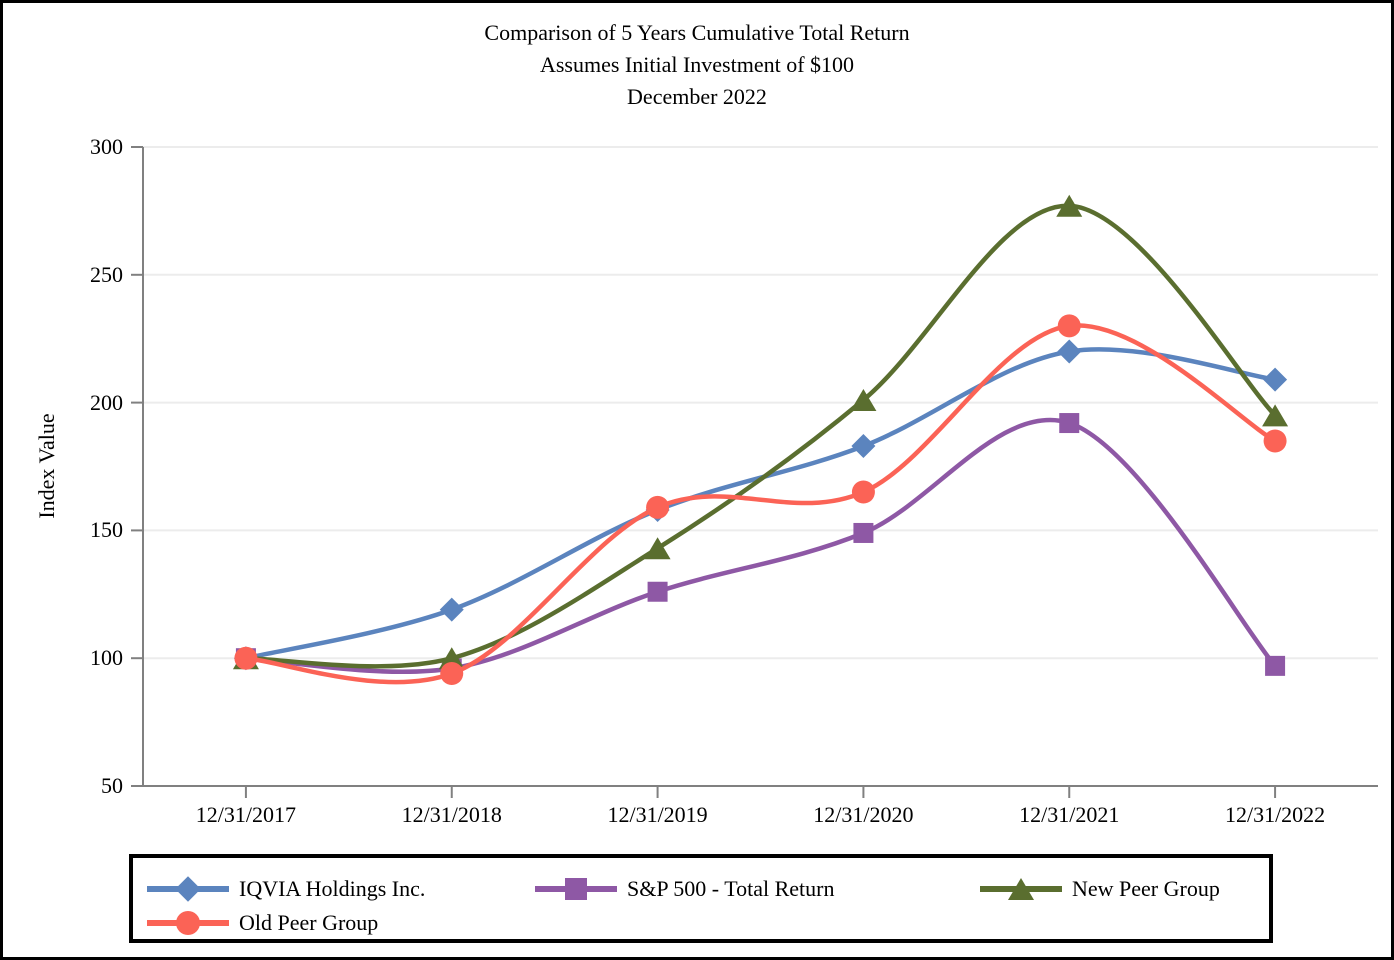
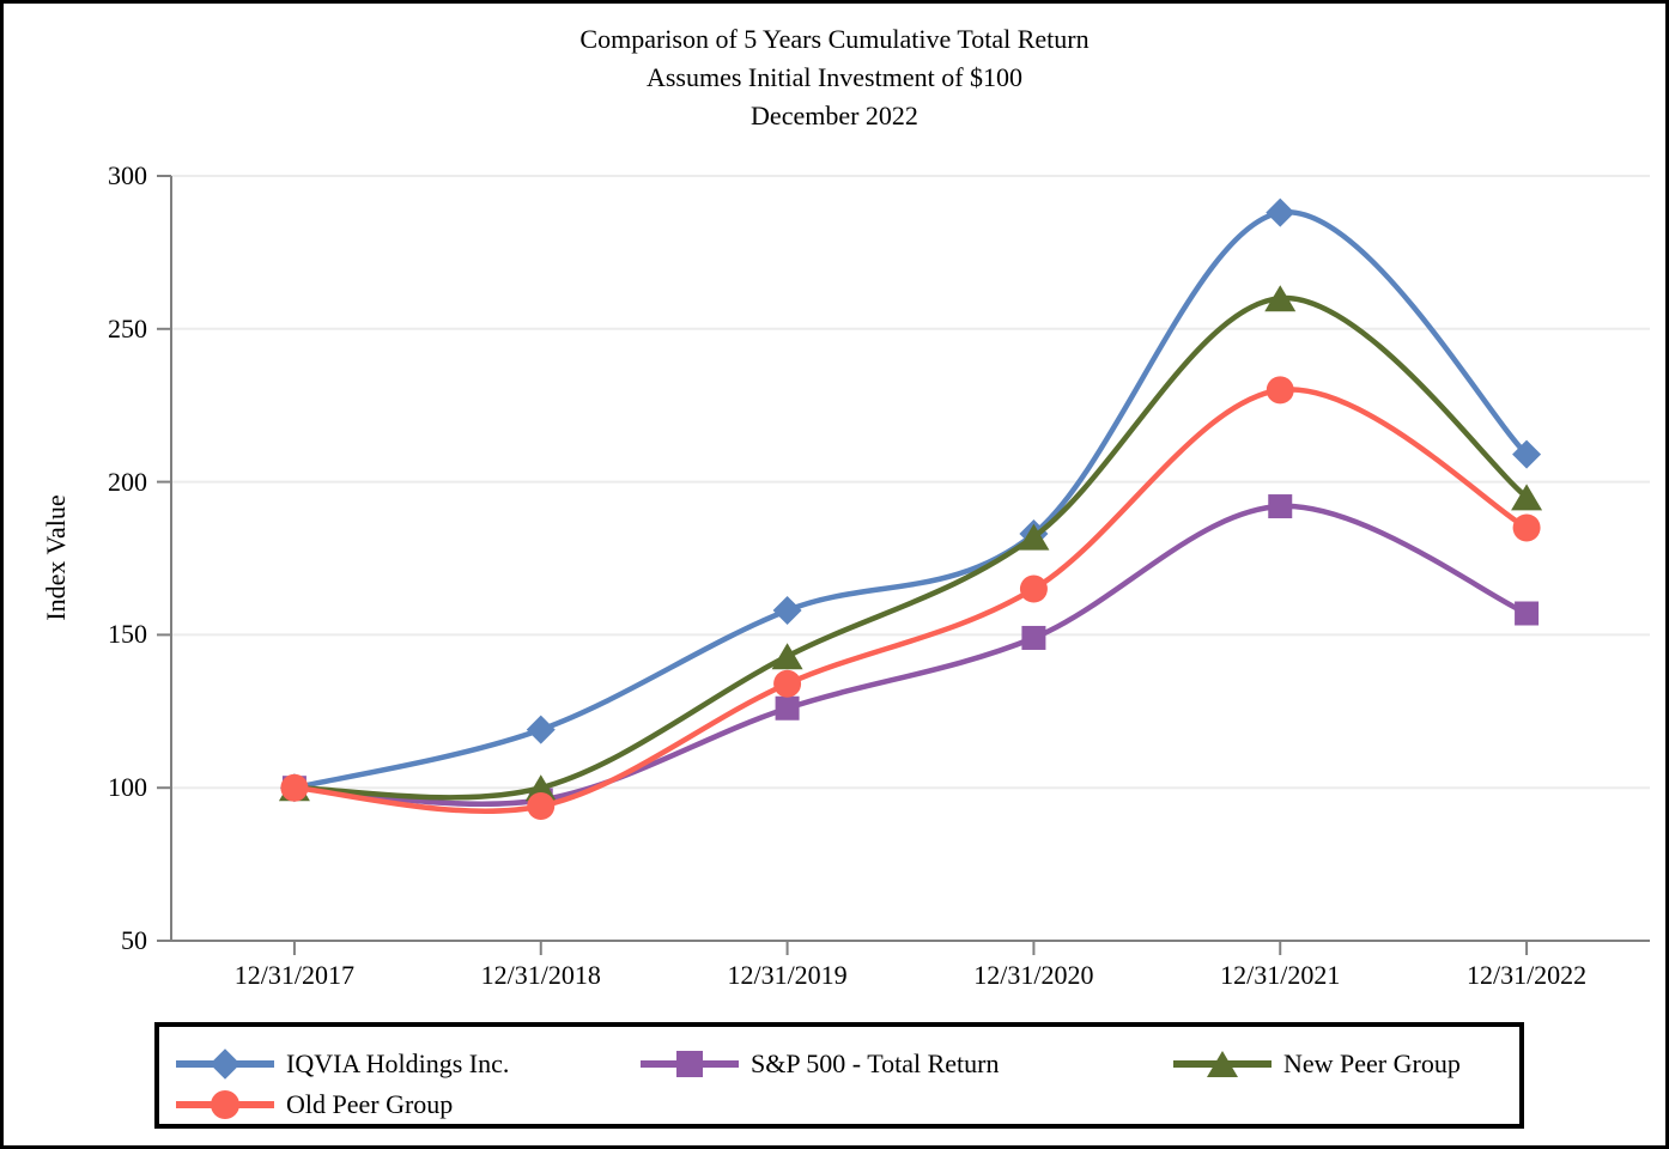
Old Peer Group/12/31/2019: 159 -> 134
New Peer Group/12/31/2020: 201 -> 182
IQVIA Holdings Inc./12/31/2021: 220 -> 288
New Peer Group/12/31/2021: 277 -> 260
S&P 500 - Total Return/12/31/2022: 97 -> 157
